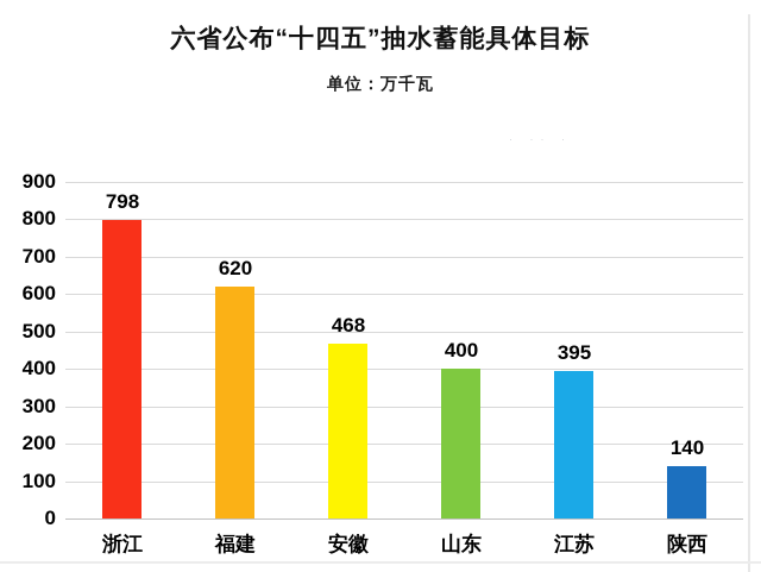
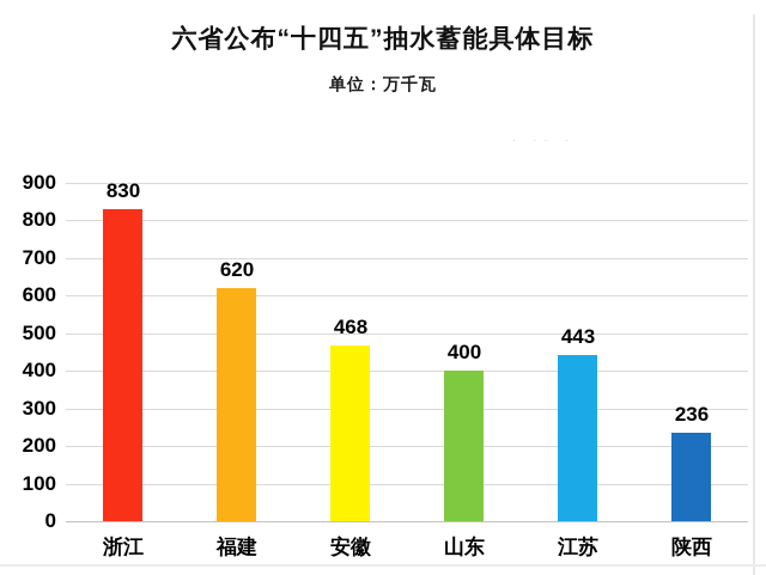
浙江: 798 -> 830
江苏: 395 -> 443
陕西: 140 -> 236
